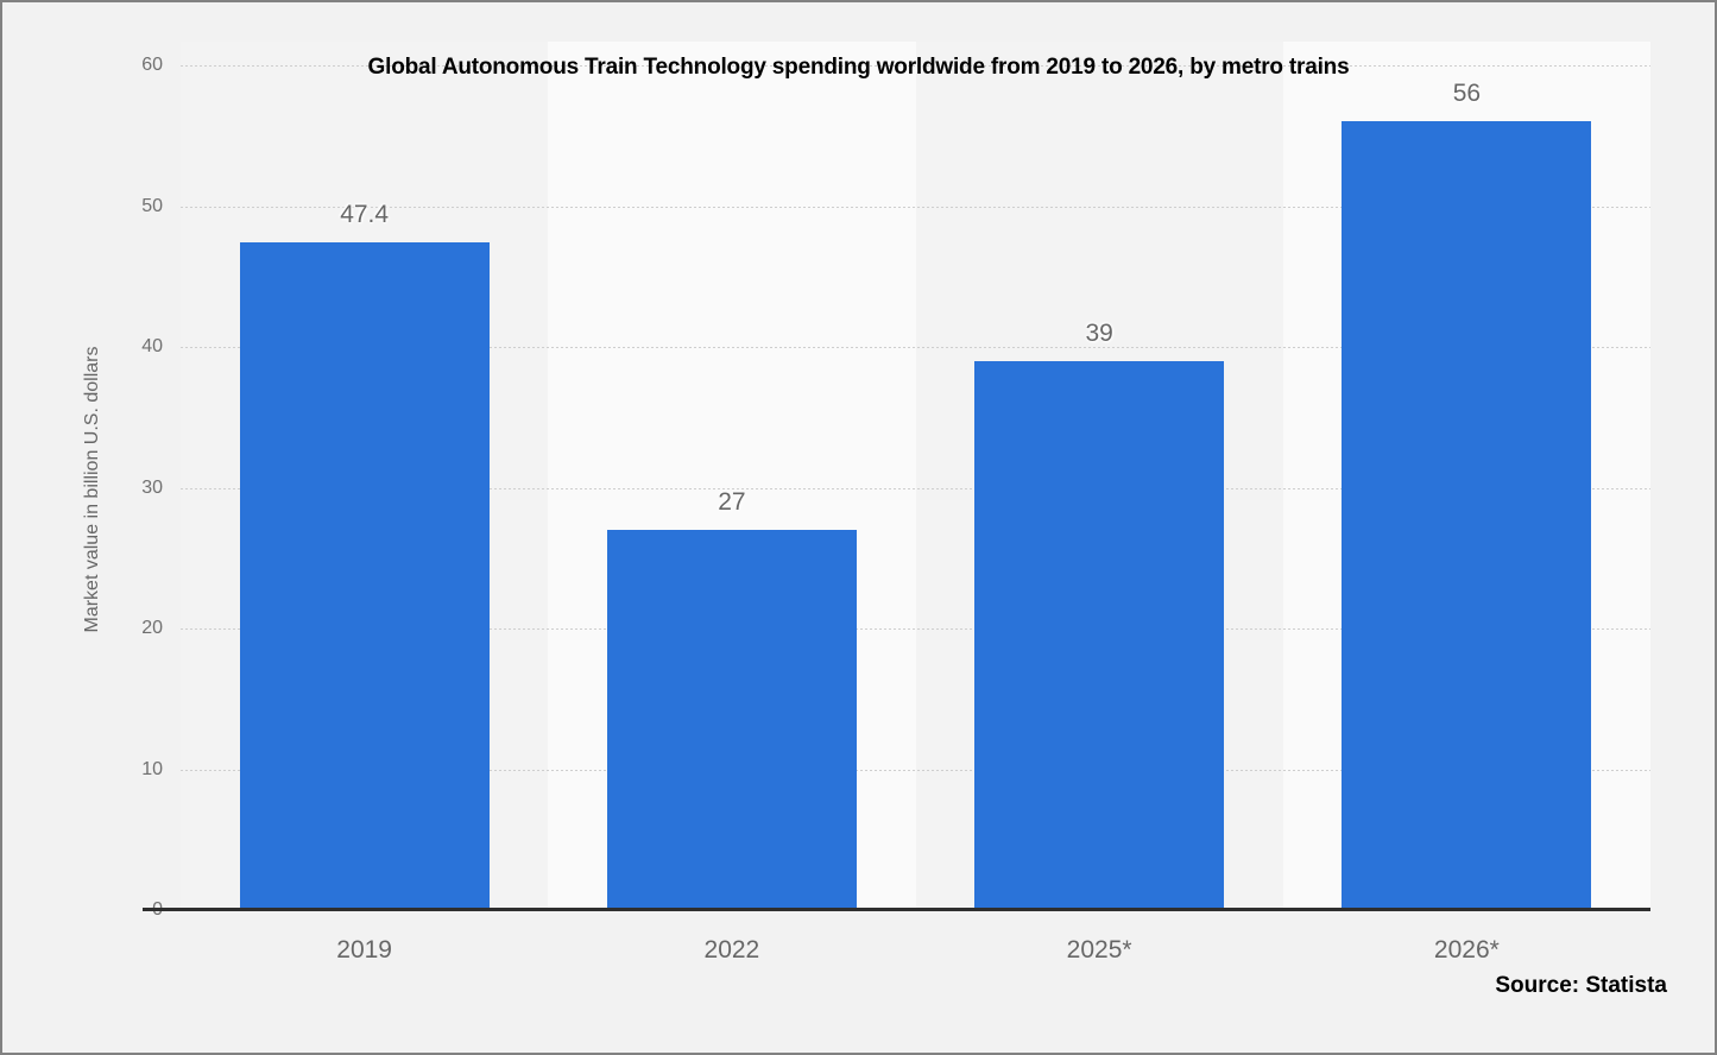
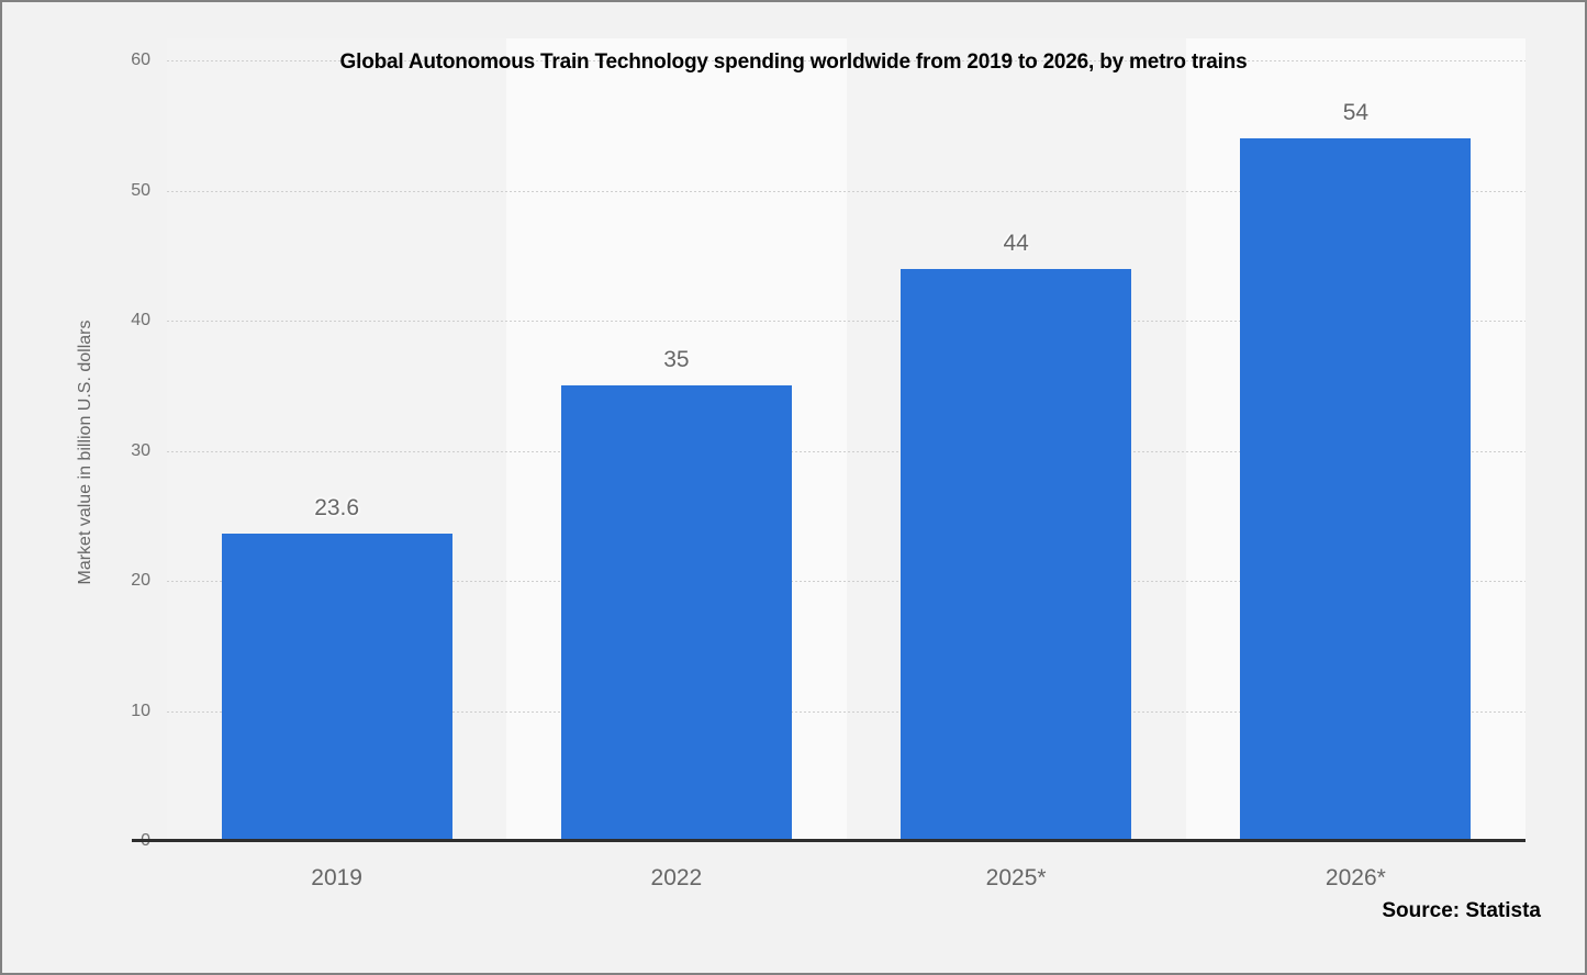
2019: 47.4 -> 23.6
2022: 27 -> 35
2025*: 39 -> 44
2026*: 56 -> 54
